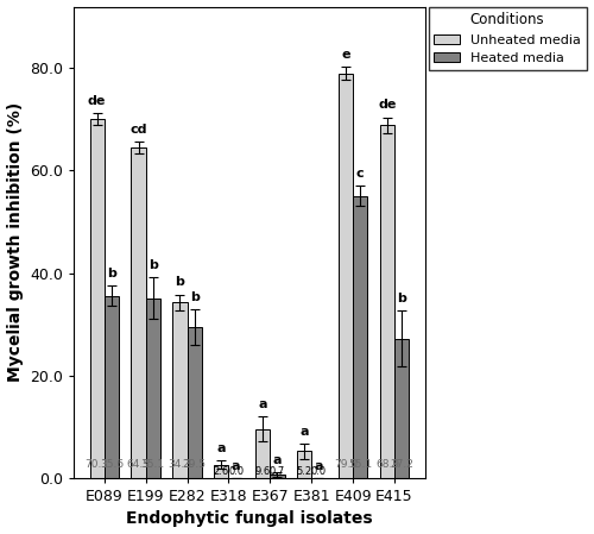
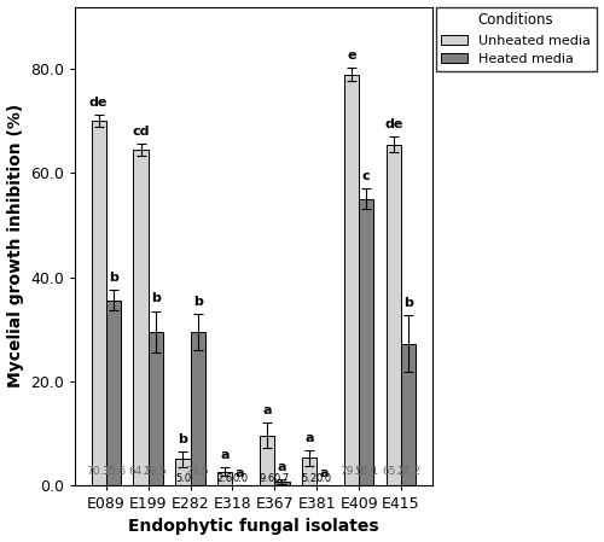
Heated media/E199: 35.1 -> 29.5
Unheated media/E282: 34.3 -> 5.0
Unheated media/E415: 68.9 -> 65.5
